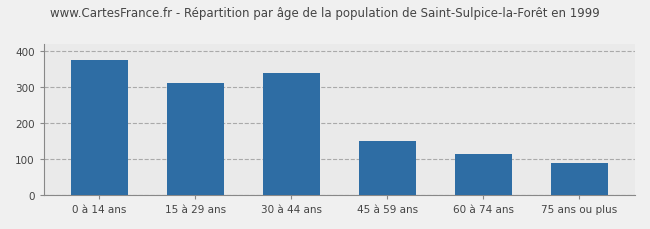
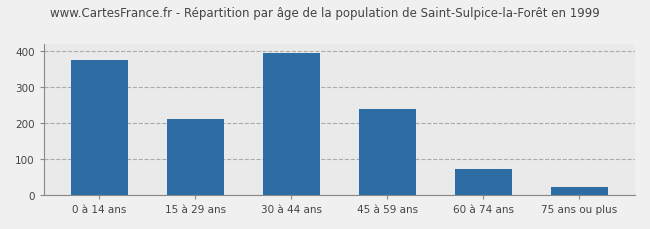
15 à 29 ans: 310 -> 212
30 à 44 ans: 340 -> 396
45 à 59 ans: 150 -> 238
60 à 74 ans: 115 -> 71
75 ans ou plus: 90 -> 23
